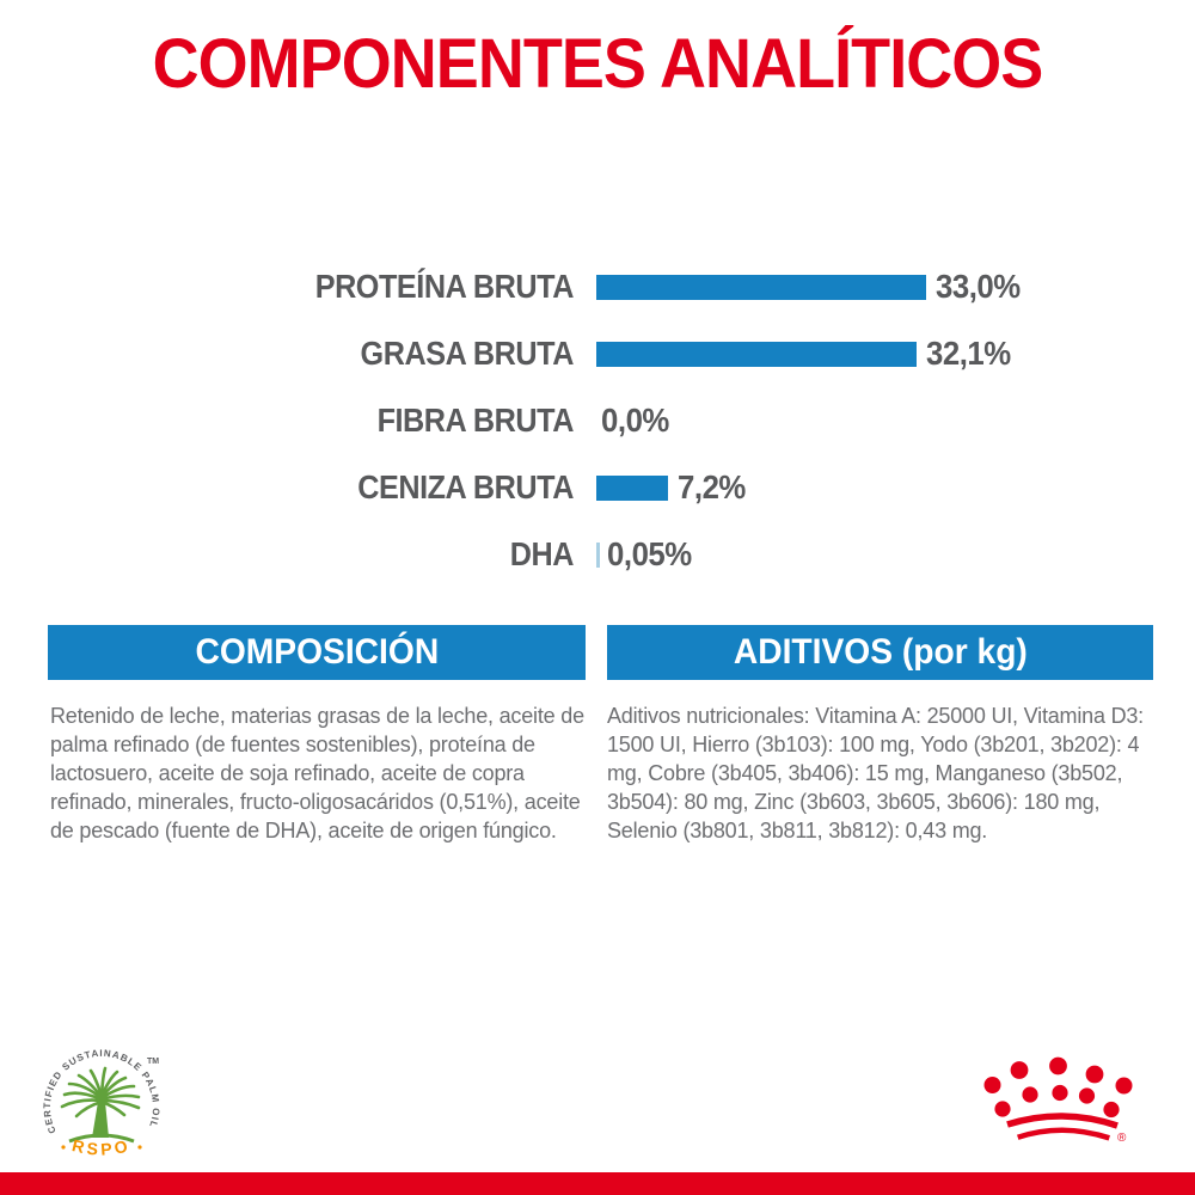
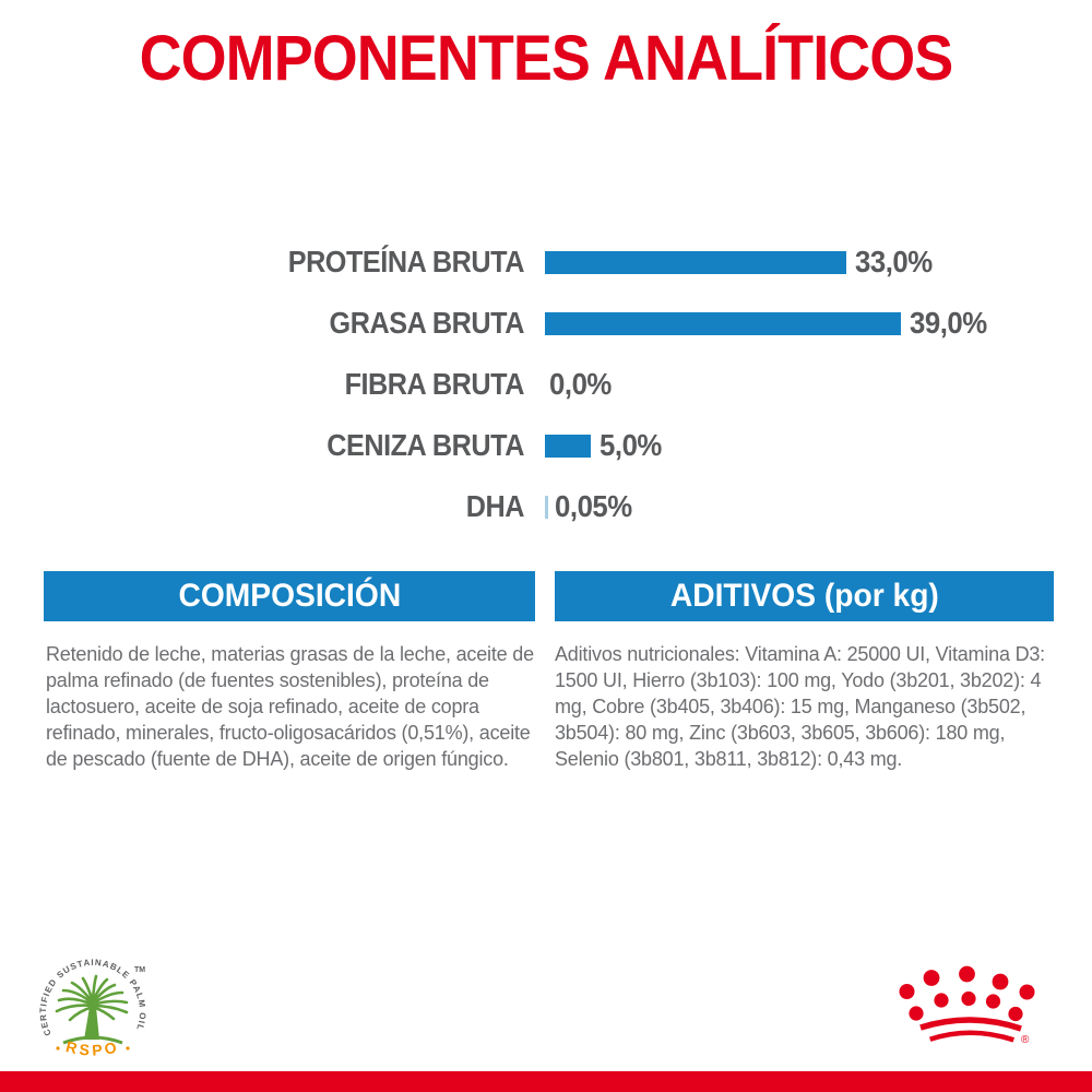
GRASA BRUTA: 32,1% -> 39,0%
CENIZA BRUTA: 7,2% -> 5,0%
